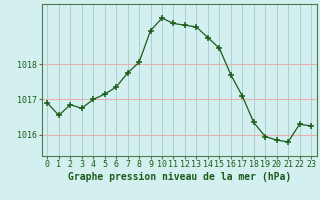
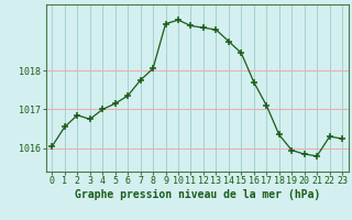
0: 1016.90 -> 1016.05
9: 1018.95 -> 1019.20
